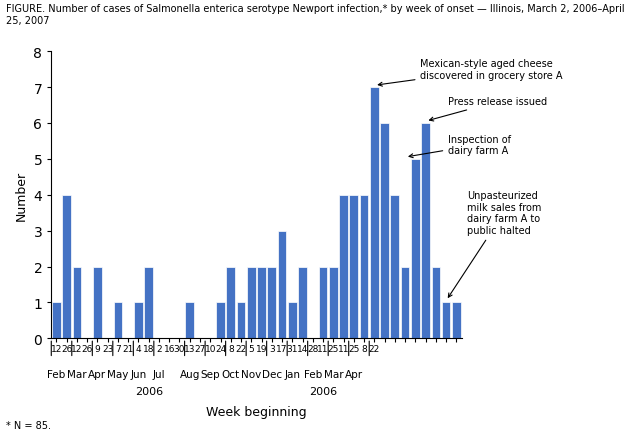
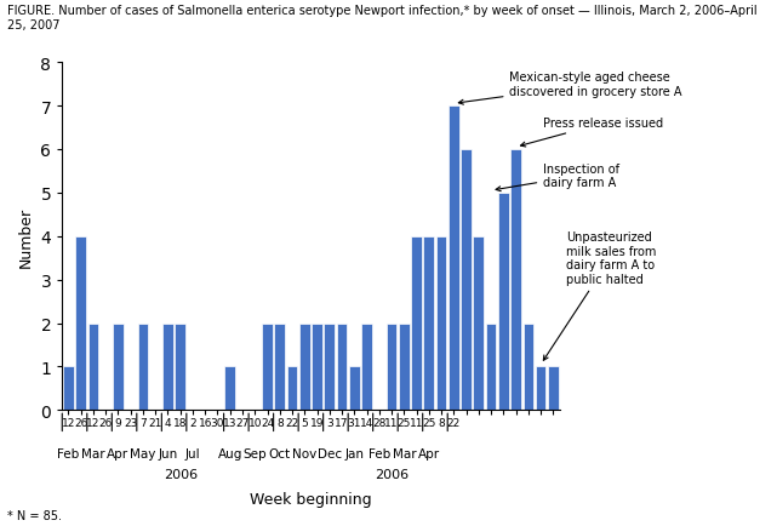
7: 1 -> 2
4: 1 -> 2
24: 1 -> 2
17: 3 -> 2
